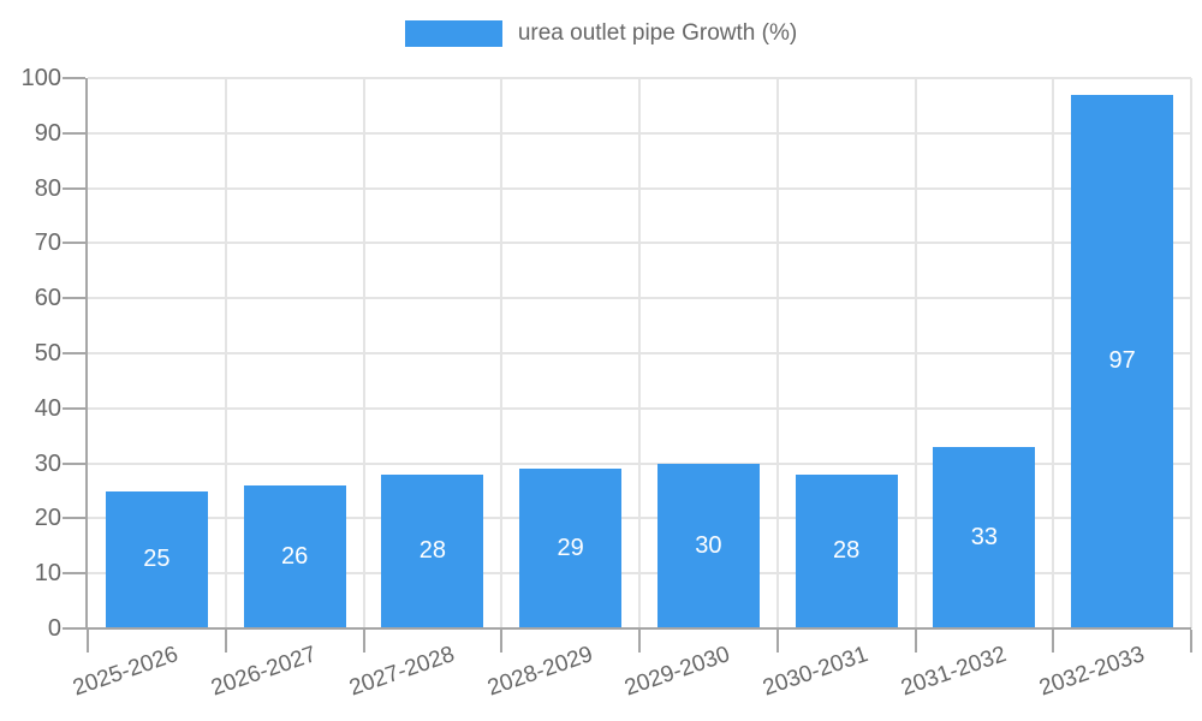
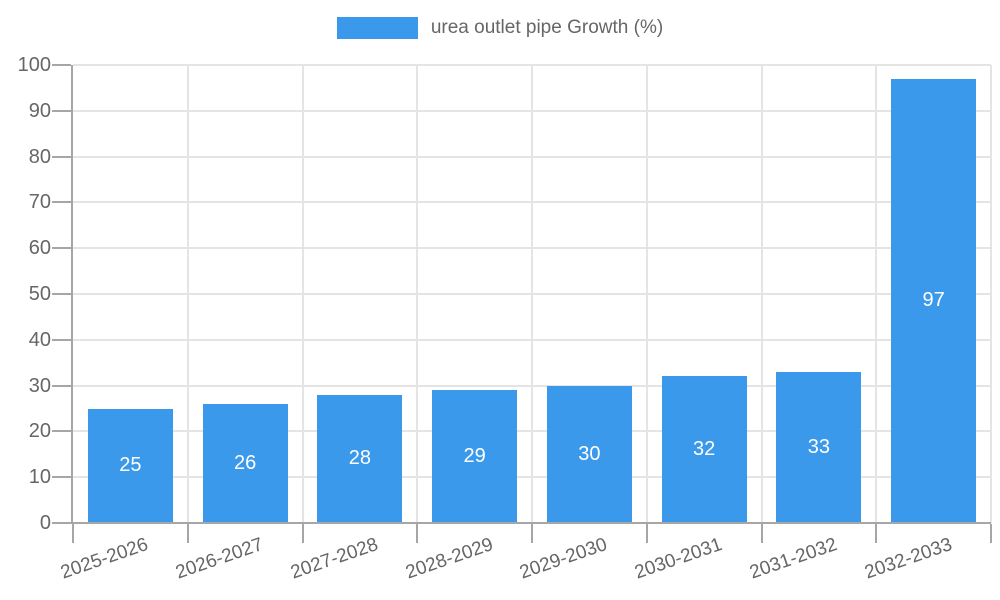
2030-2031: 28 -> 32
